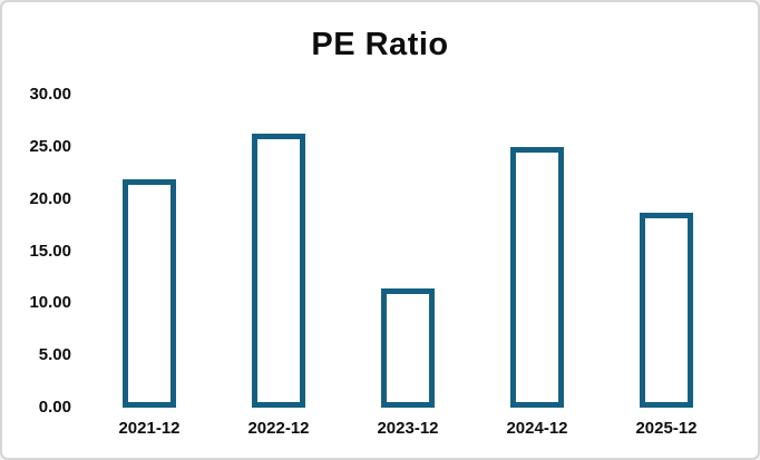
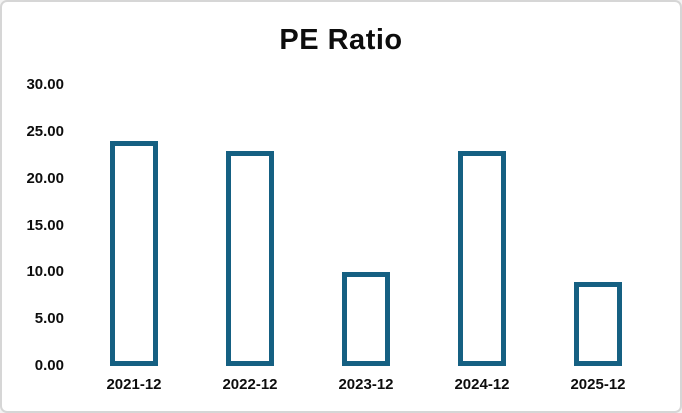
2021-12: 22 -> 24
2022-12: 26 -> 23
2023-12: 11 -> 10
2024-12: 25 -> 23
2025-12: 19 -> 9
